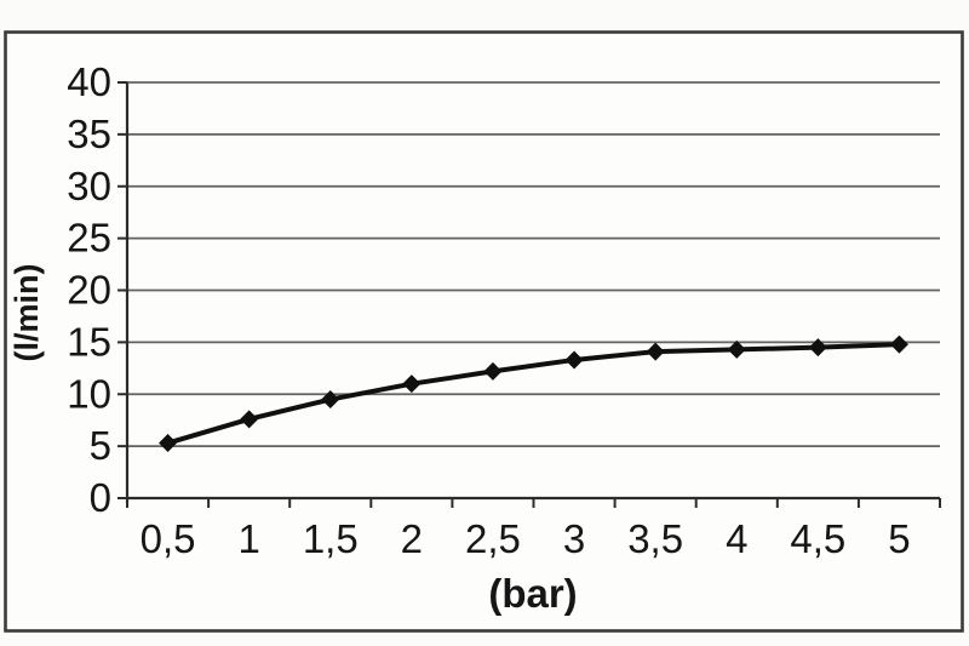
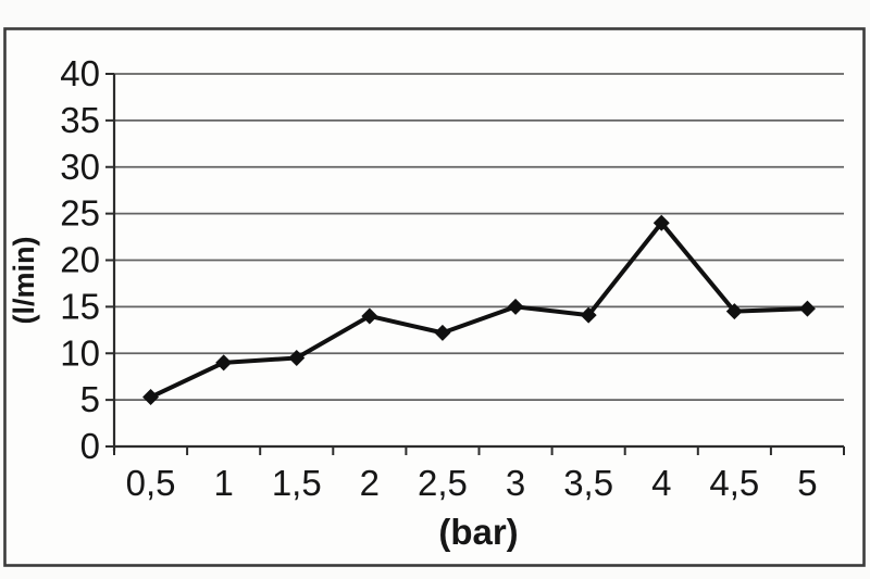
1: 8 -> 9
2: 11 -> 14
3: 13 -> 15
4: 14 -> 24
